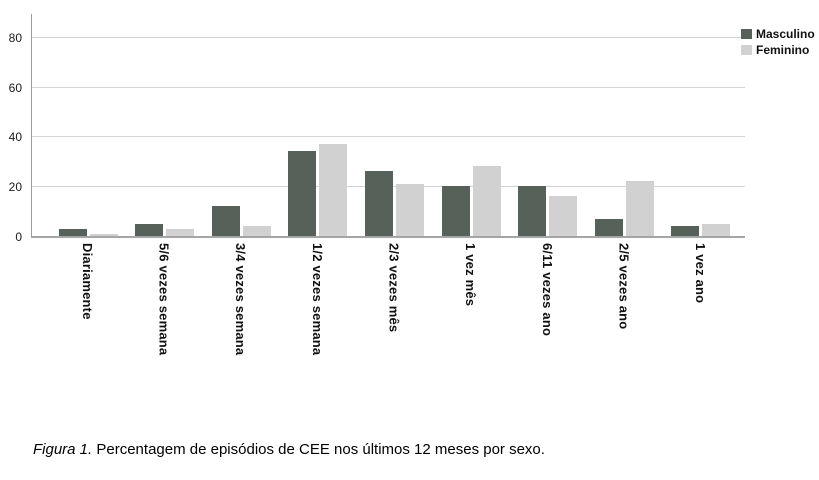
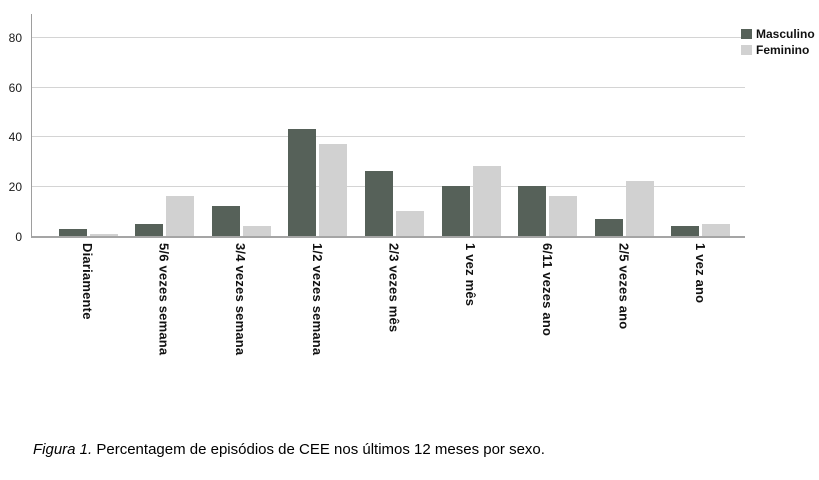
Feminino/5/6 vezes semana: 3 -> 16
Masculino/1/2 vezes semana: 34 -> 43
Feminino/2/3 vezes mês: 21 -> 10
